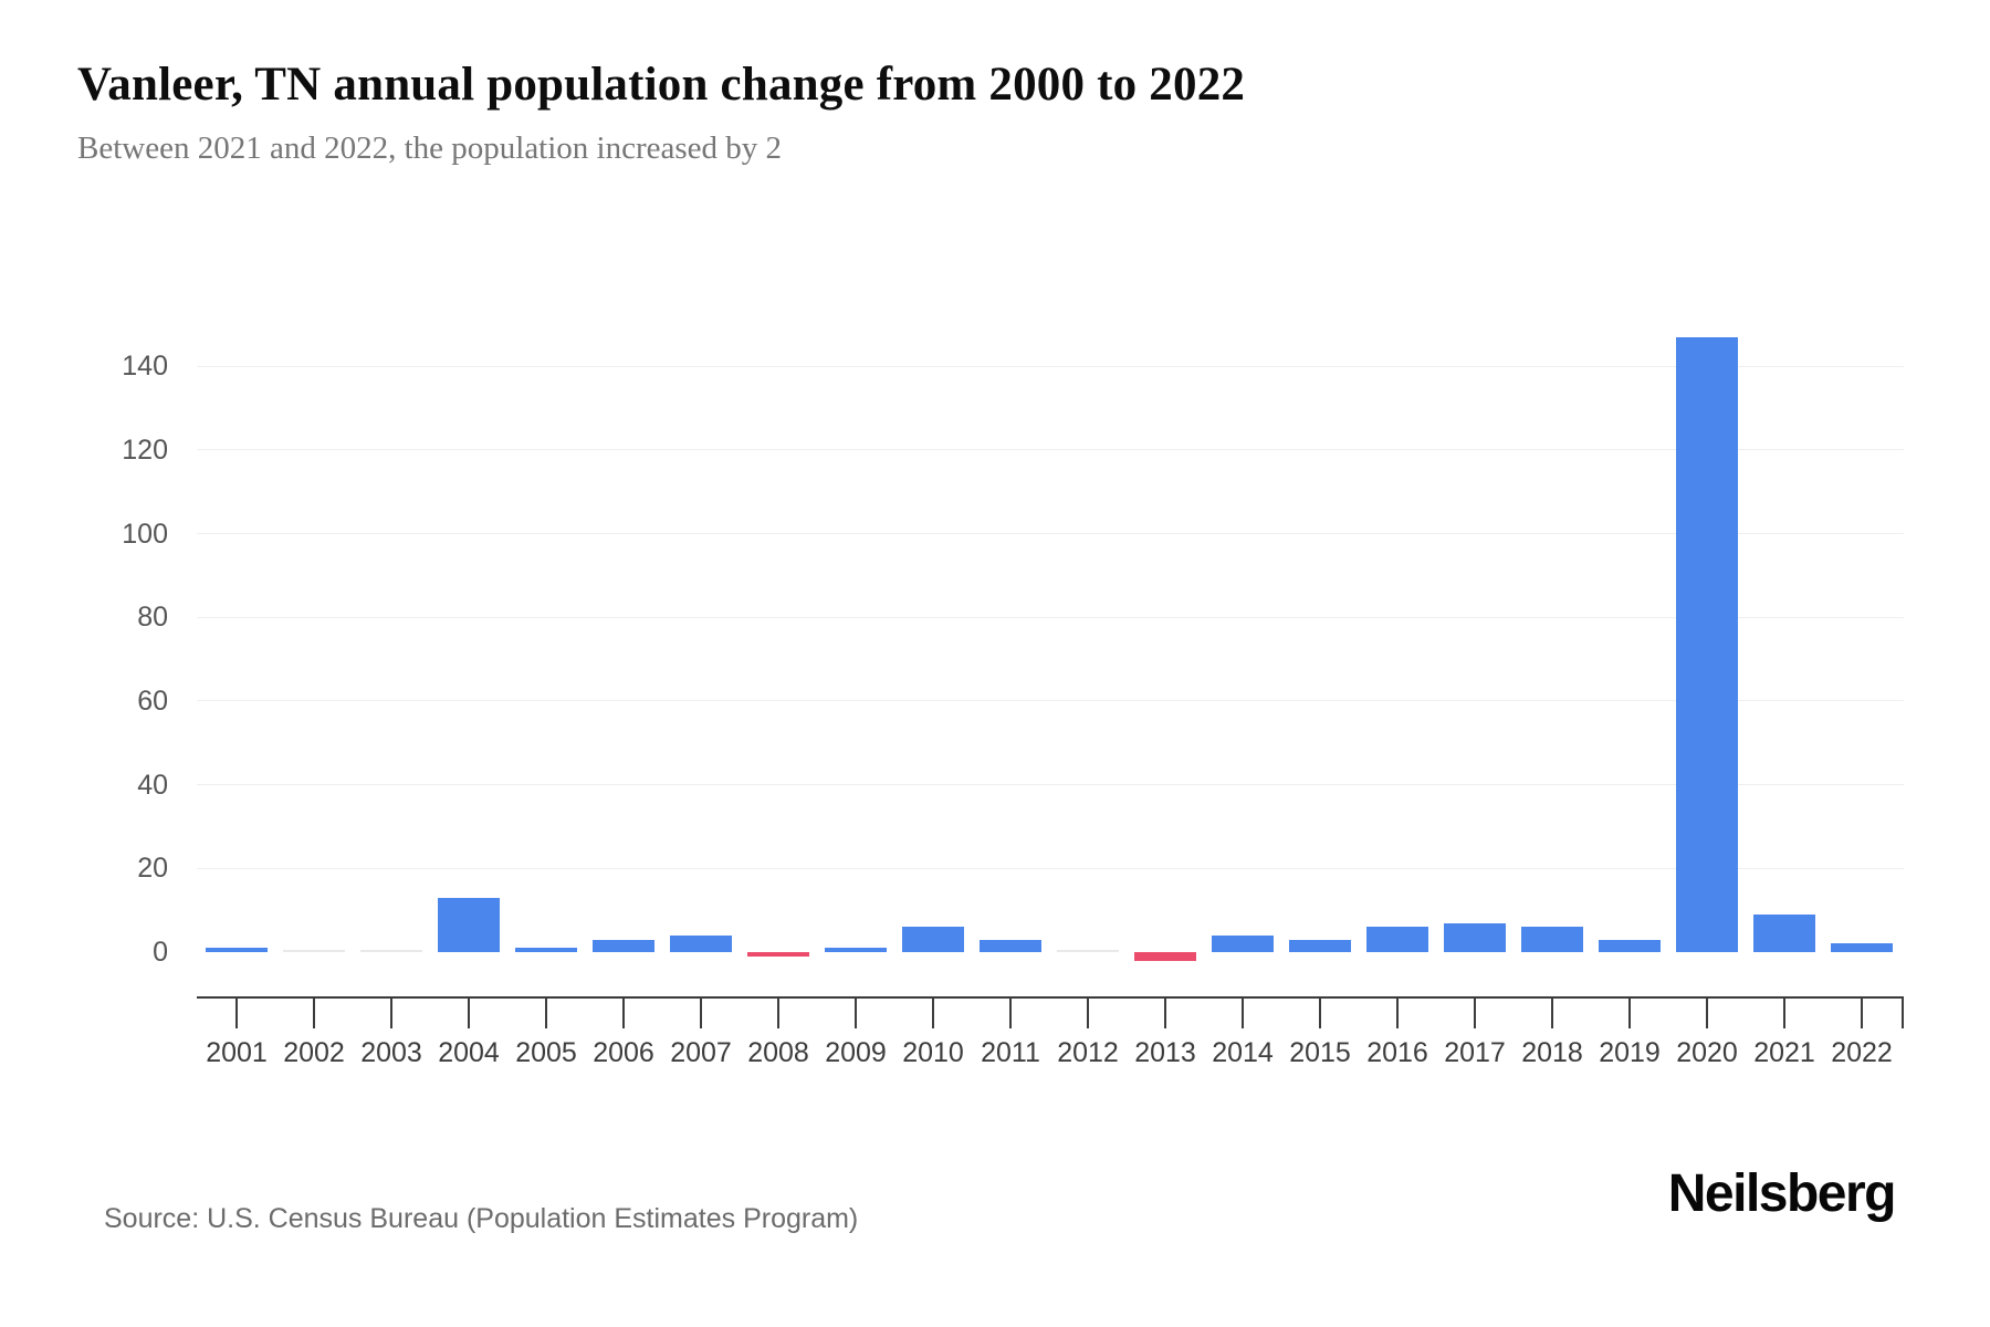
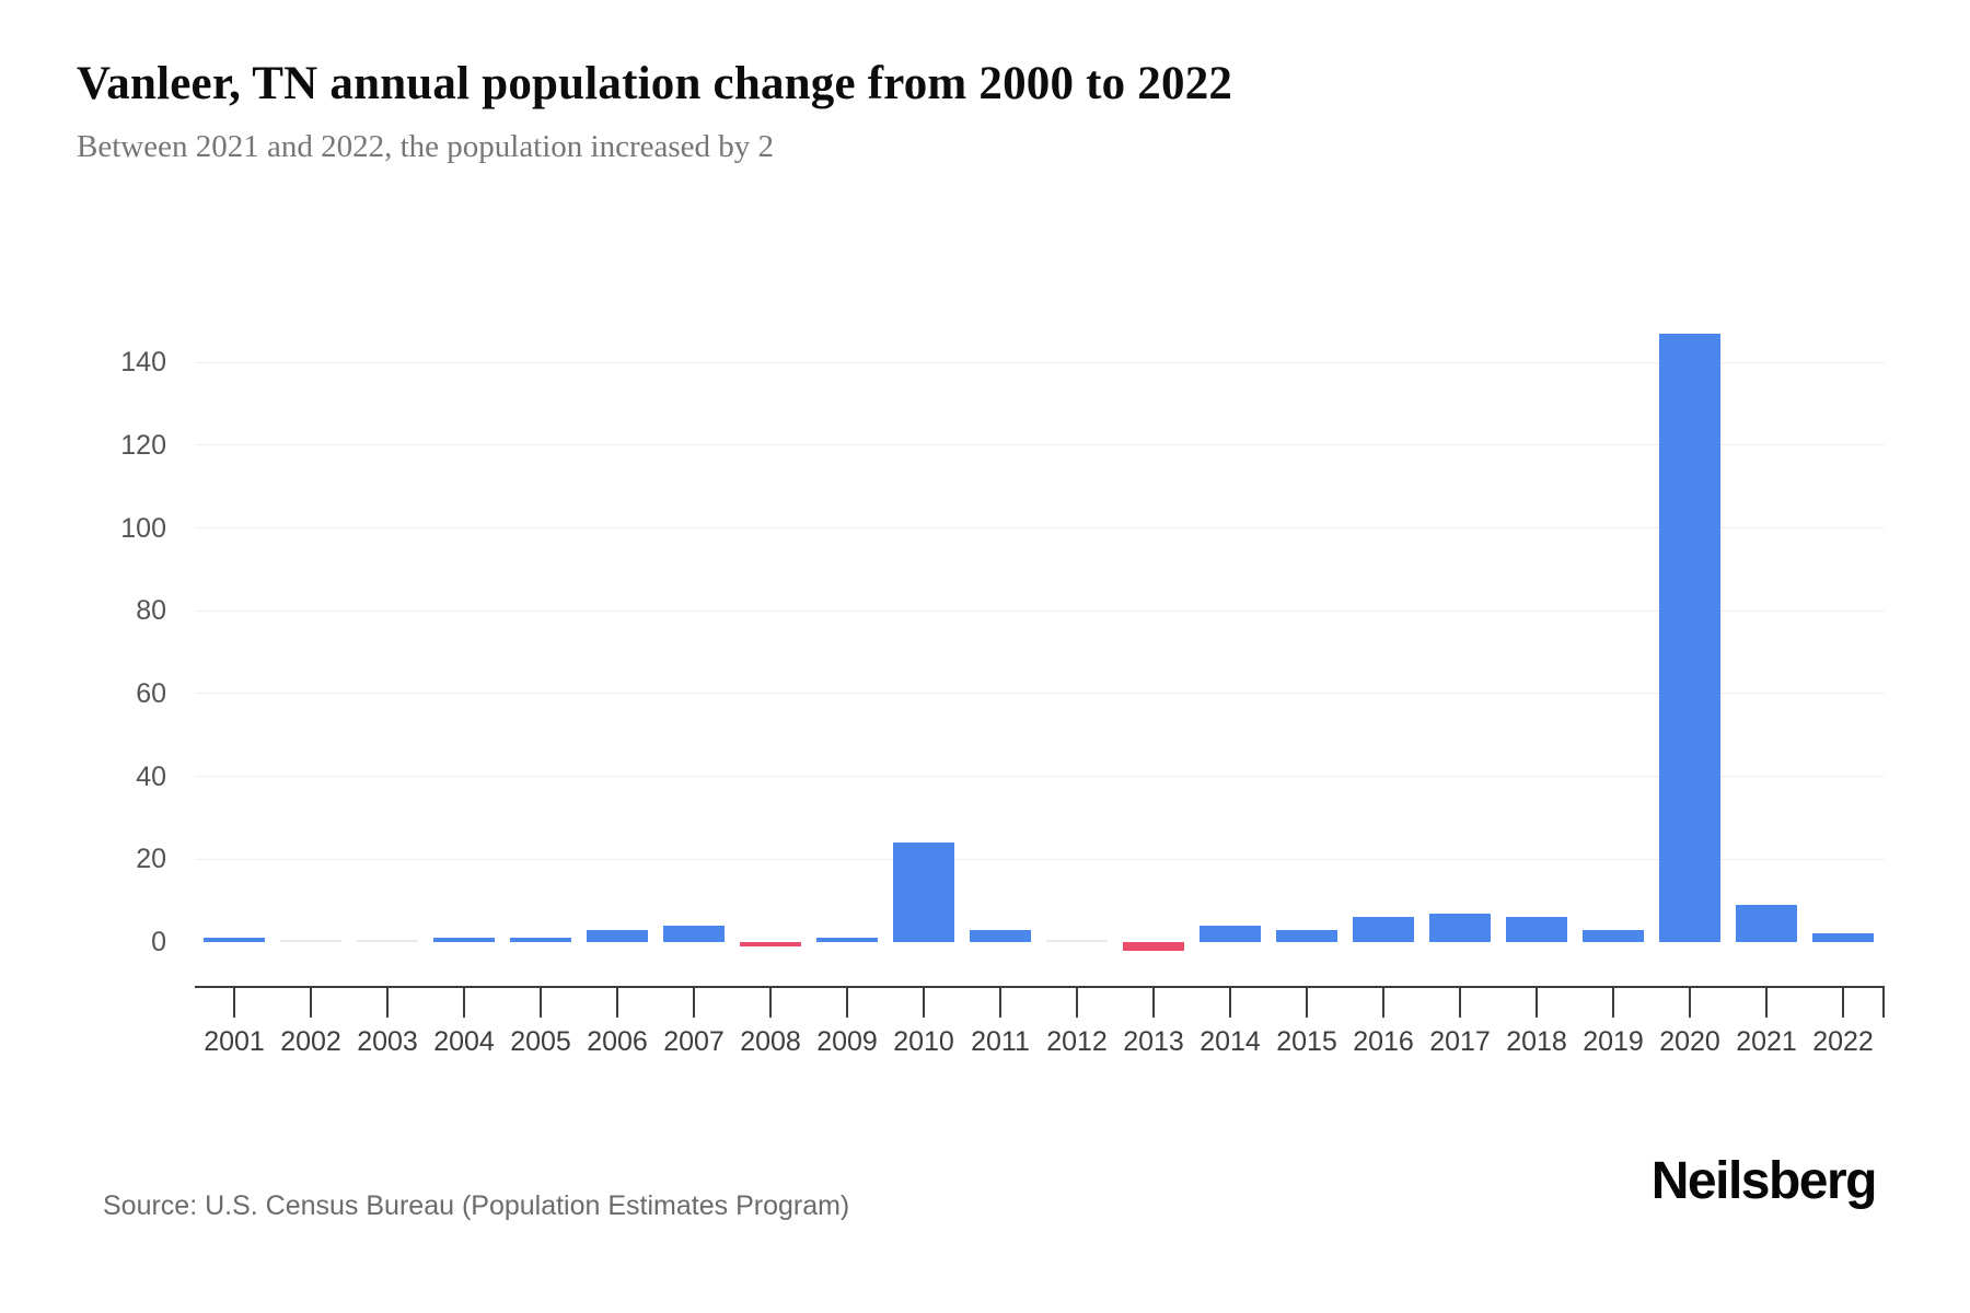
2004: 13 -> 1
2010: 6 -> 24
